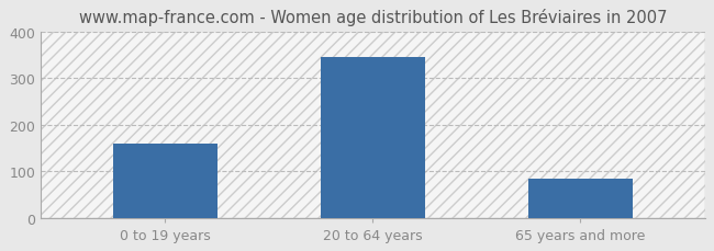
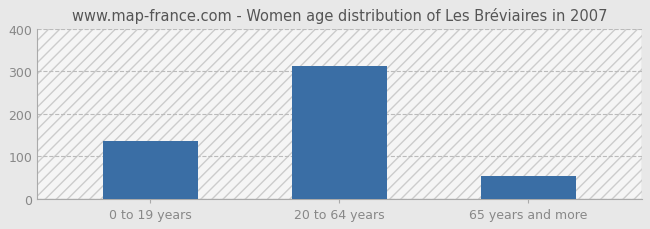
0 to 19 years: 160 -> 135
20 to 64 years: 345 -> 313
65 years and more: 85 -> 54
